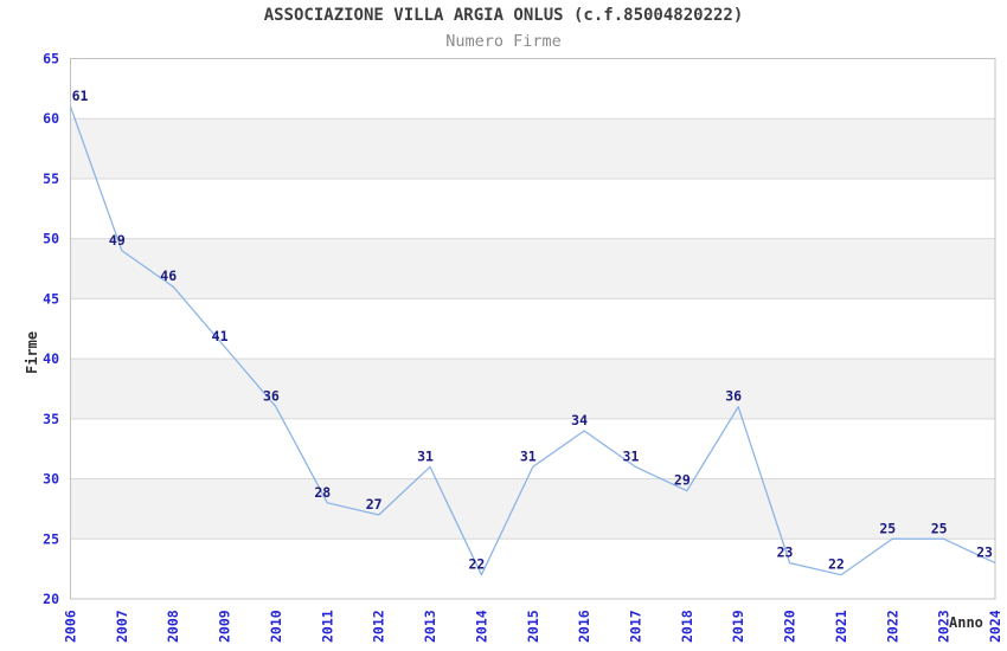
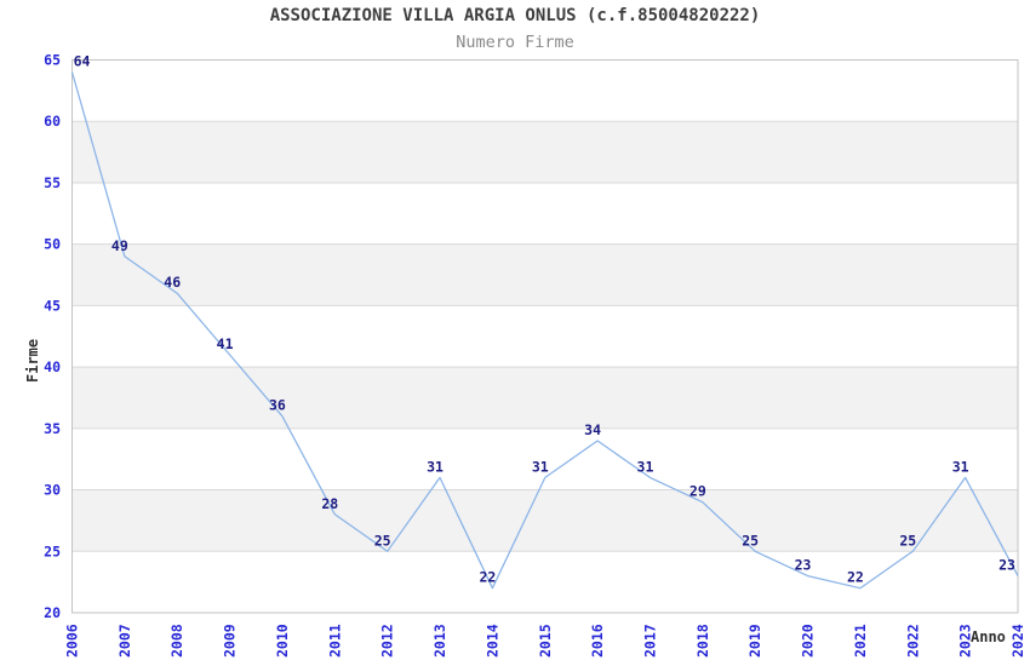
2006: 61 -> 64
2012: 27 -> 25
2019: 36 -> 25
2023: 25 -> 31
